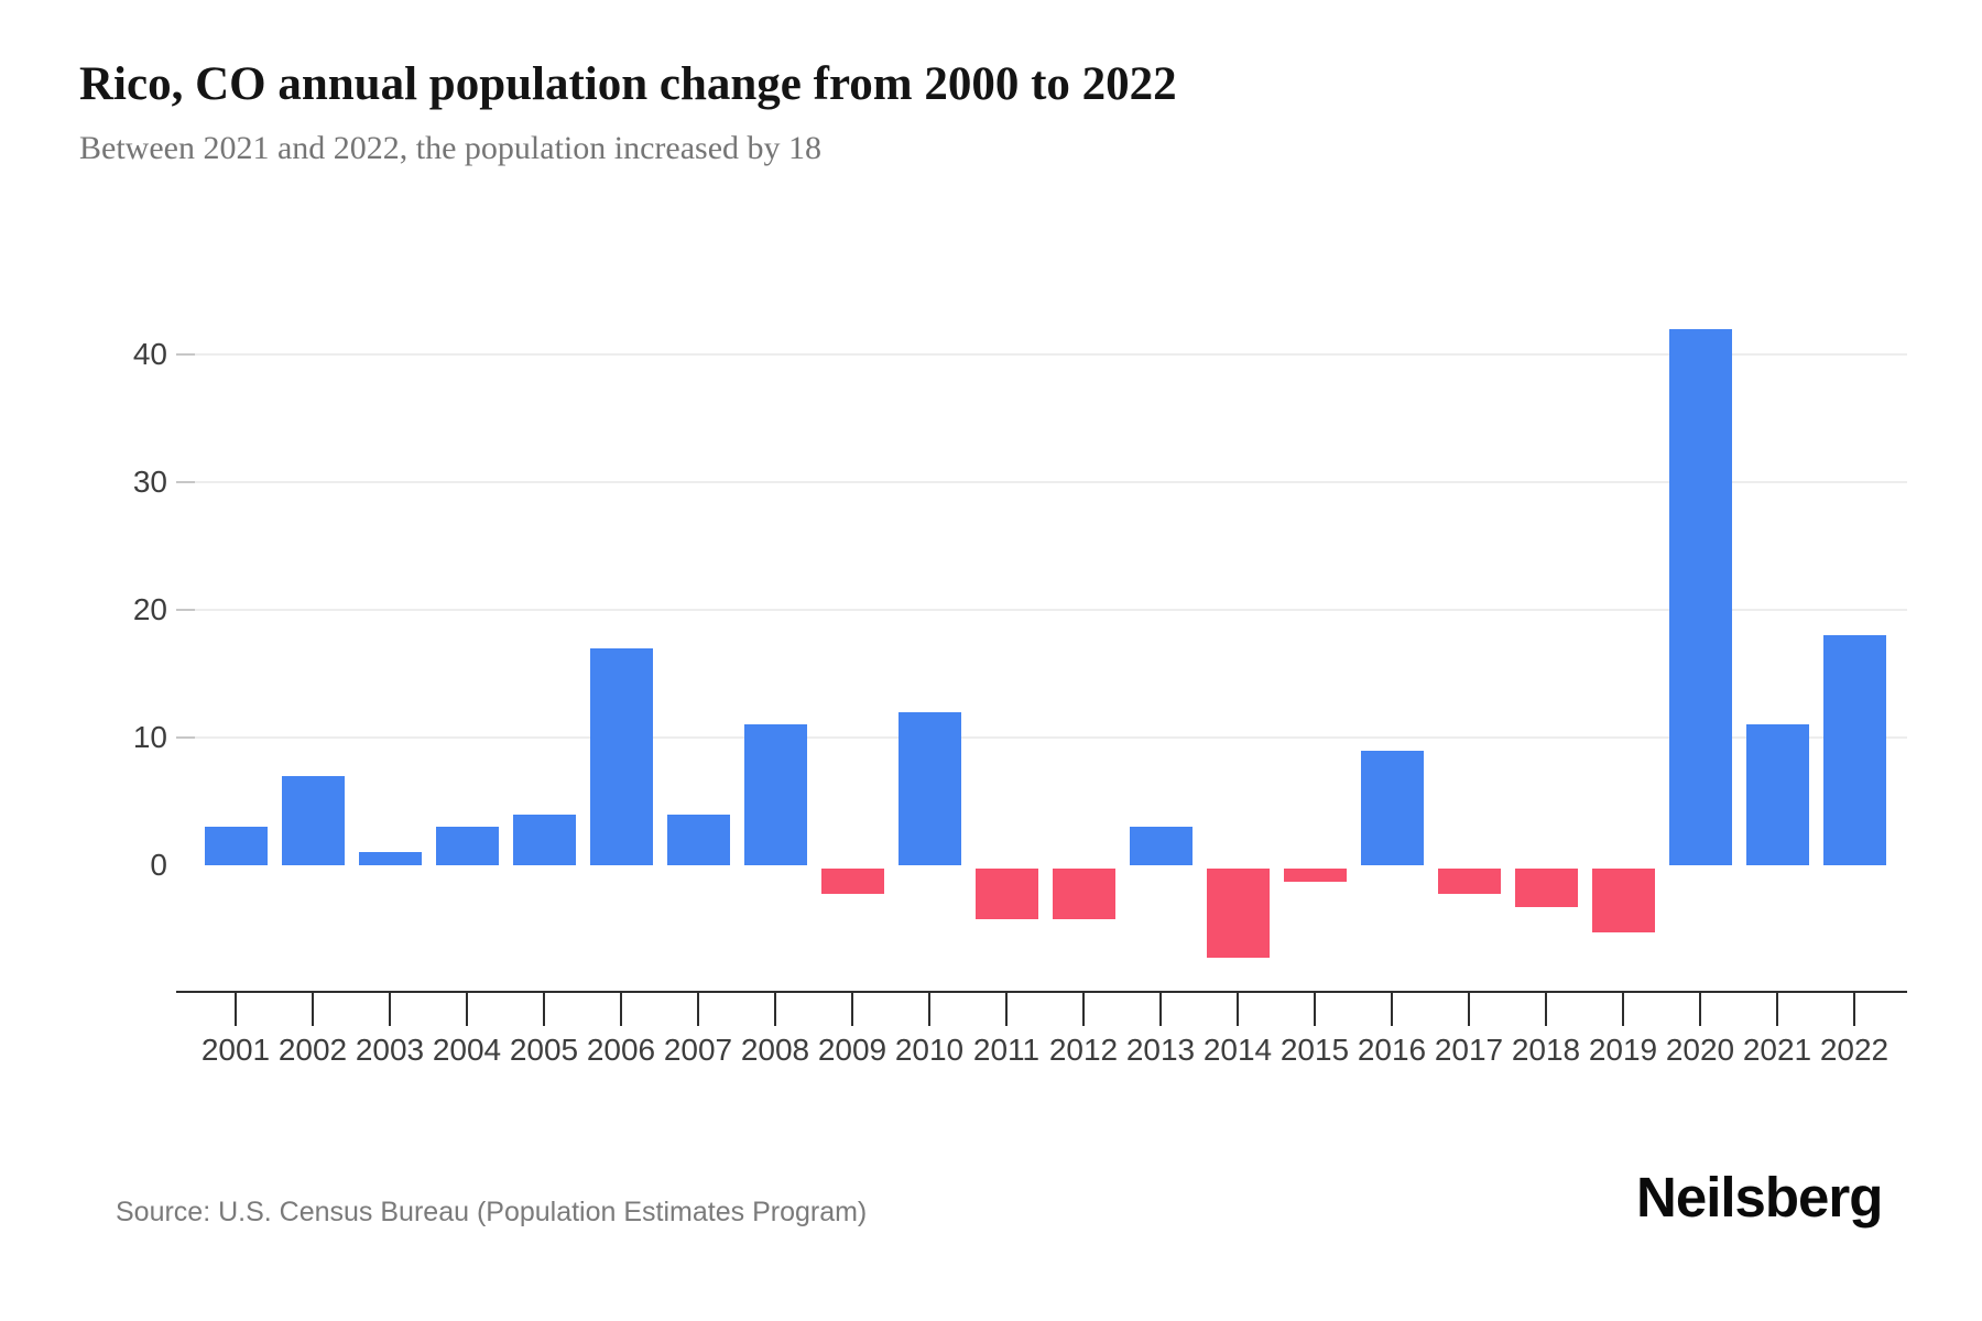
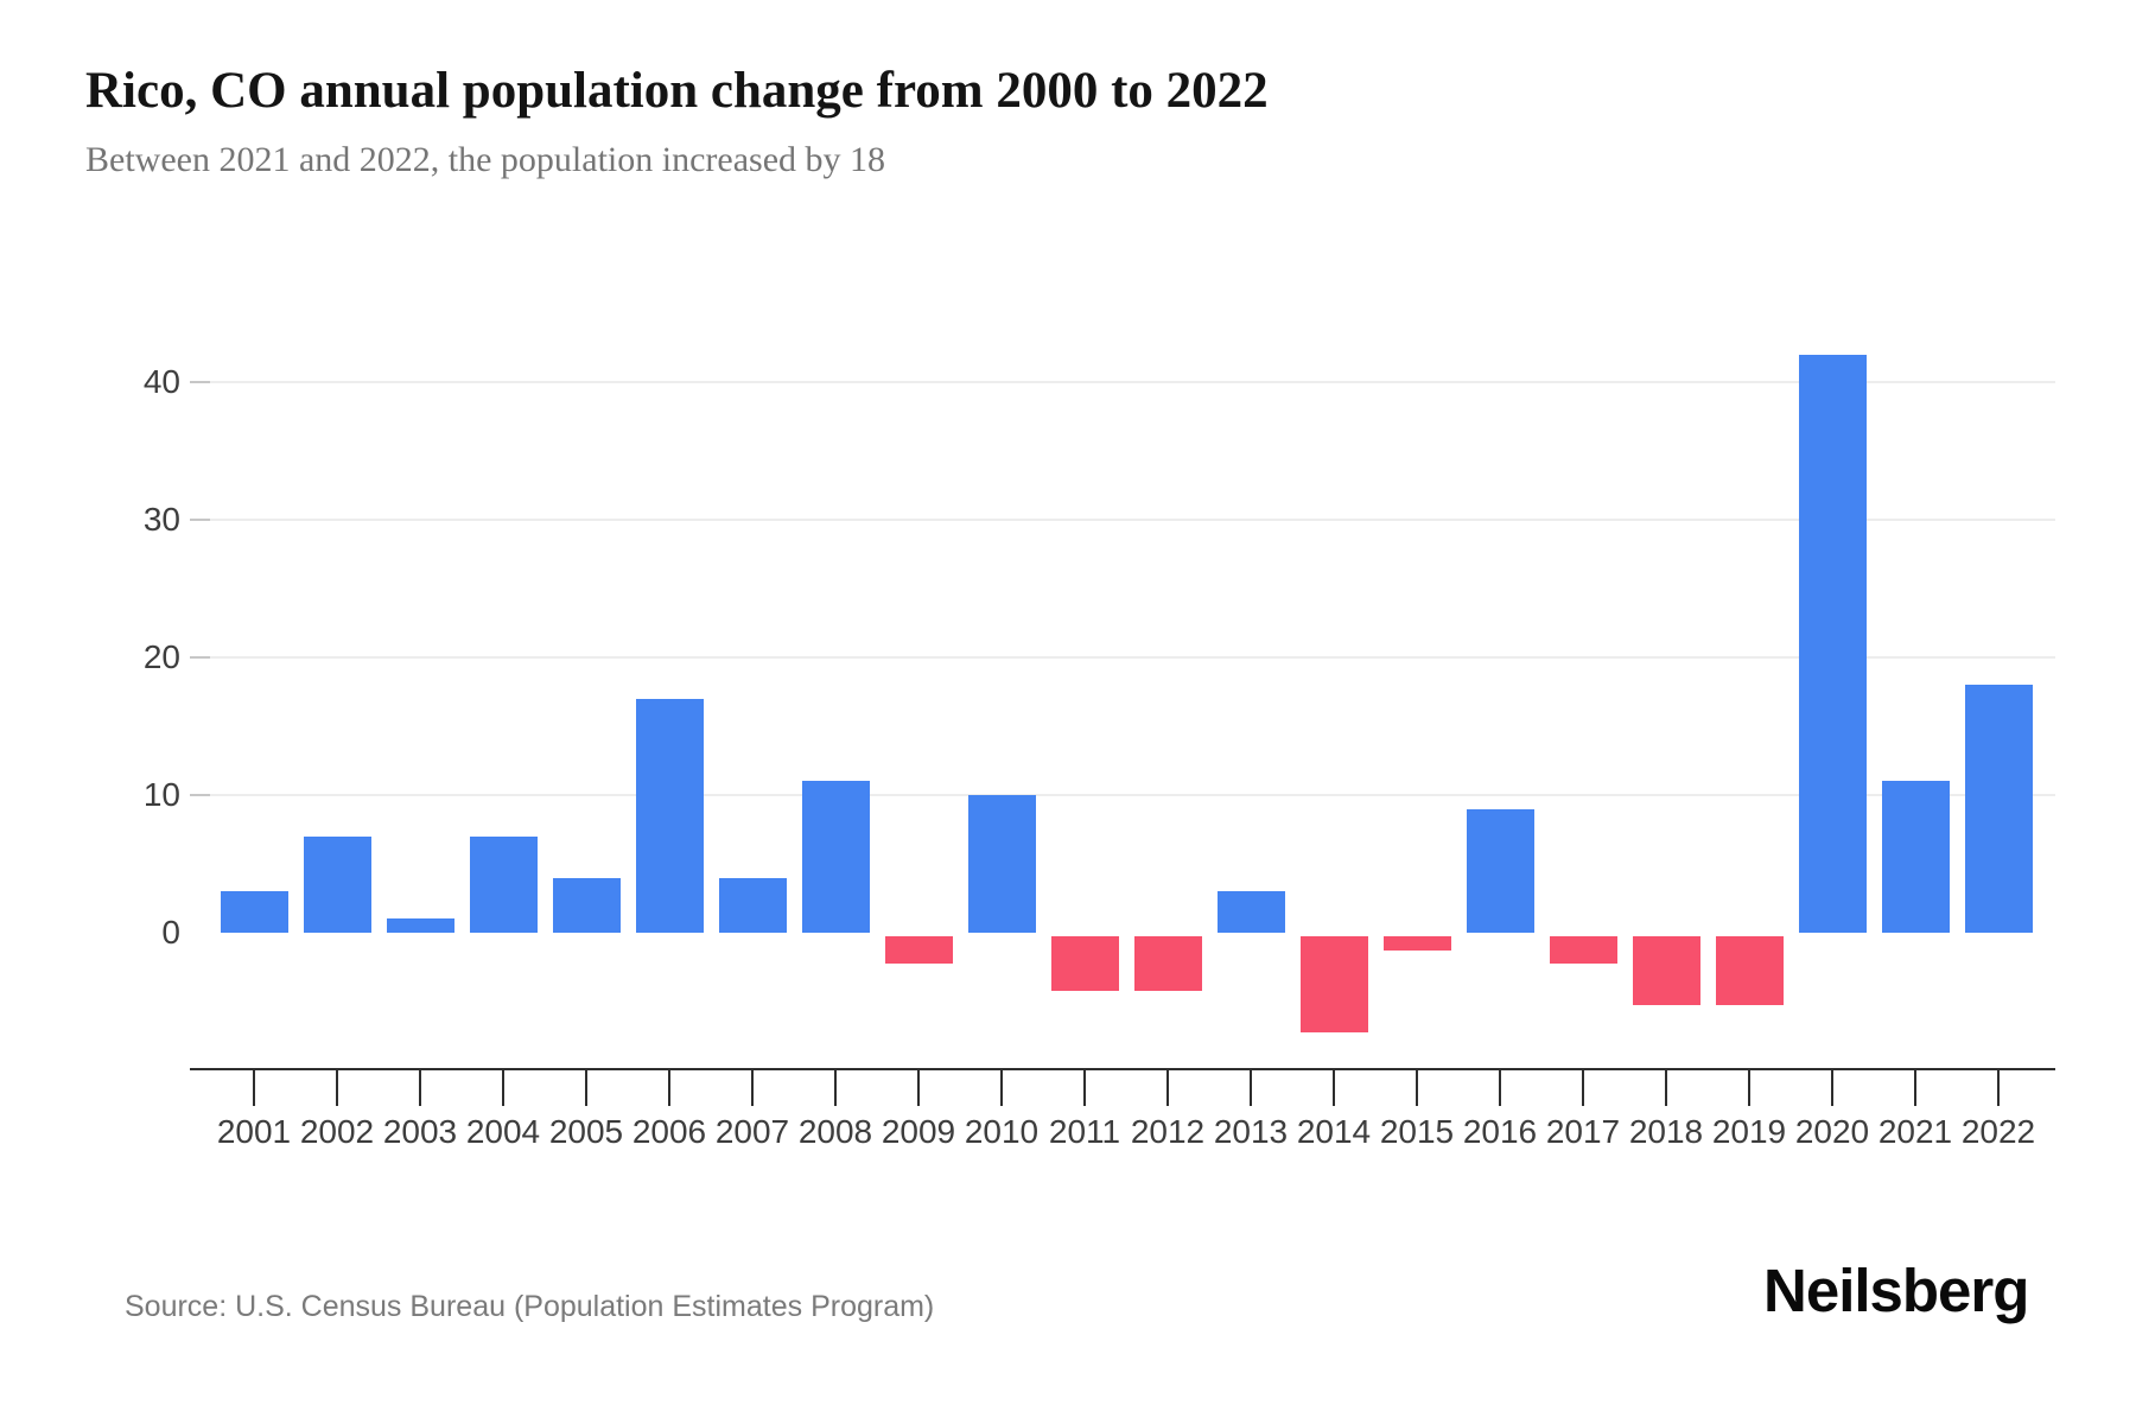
2004: 3 -> 7
2010: 12 -> 10
2018: -3 -> -5
